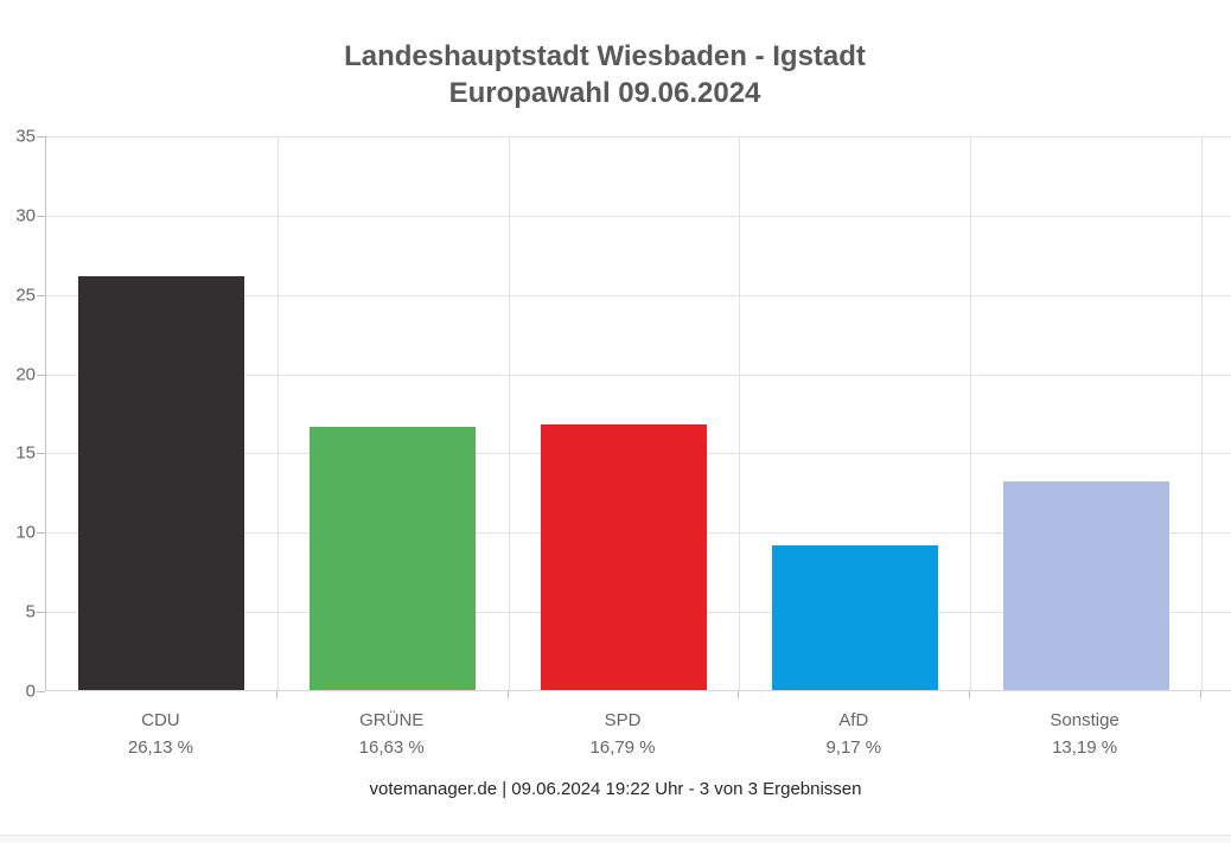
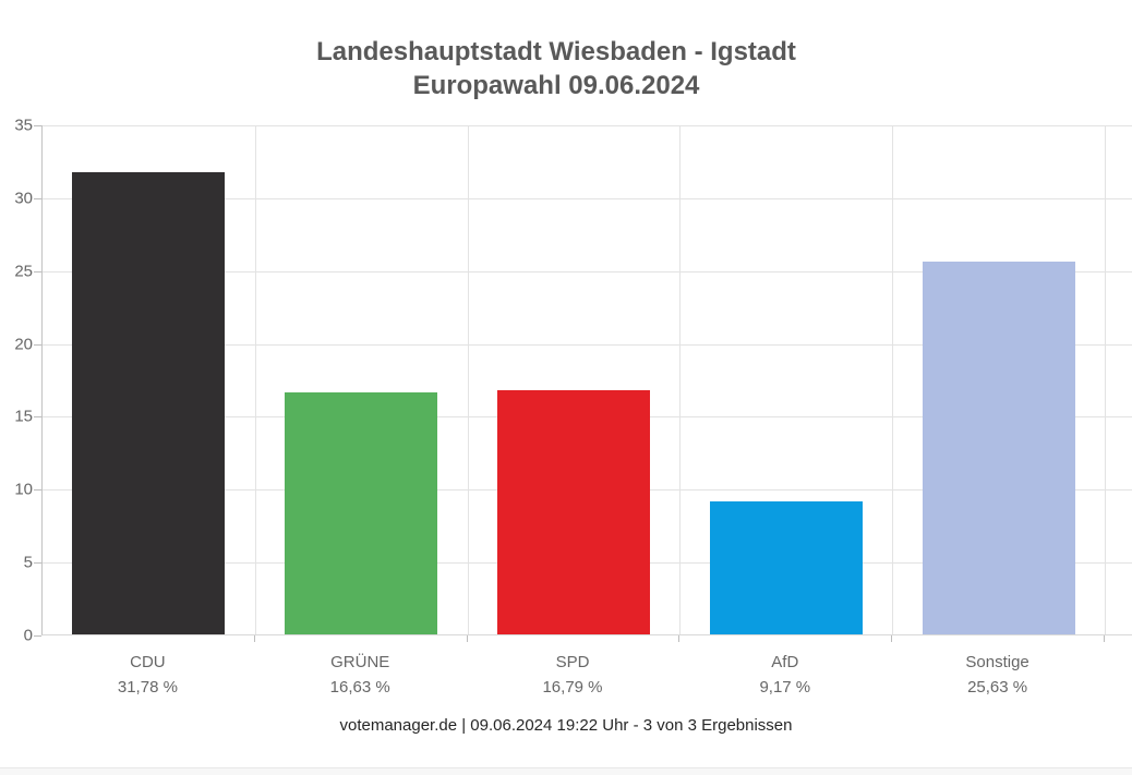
CDU: 26,13 -> 31,78
Sonstige: 13,19 -> 25,63
